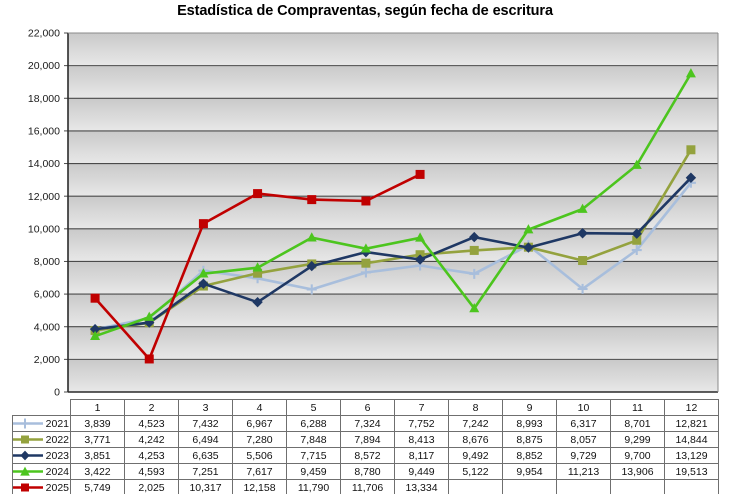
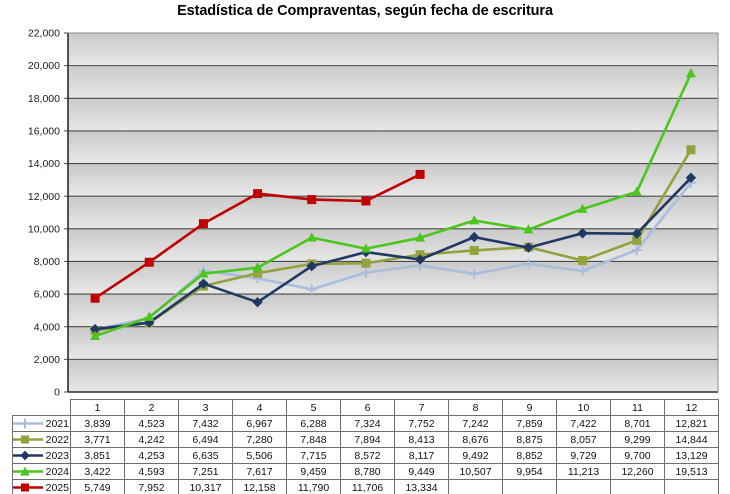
2025/2: 2,025 -> 7,952
2024/8: 5,122 -> 10,507
2021/9: 8,993 -> 7,859
2021/10: 6,317 -> 7,422
2024/11: 13,906 -> 12,260
